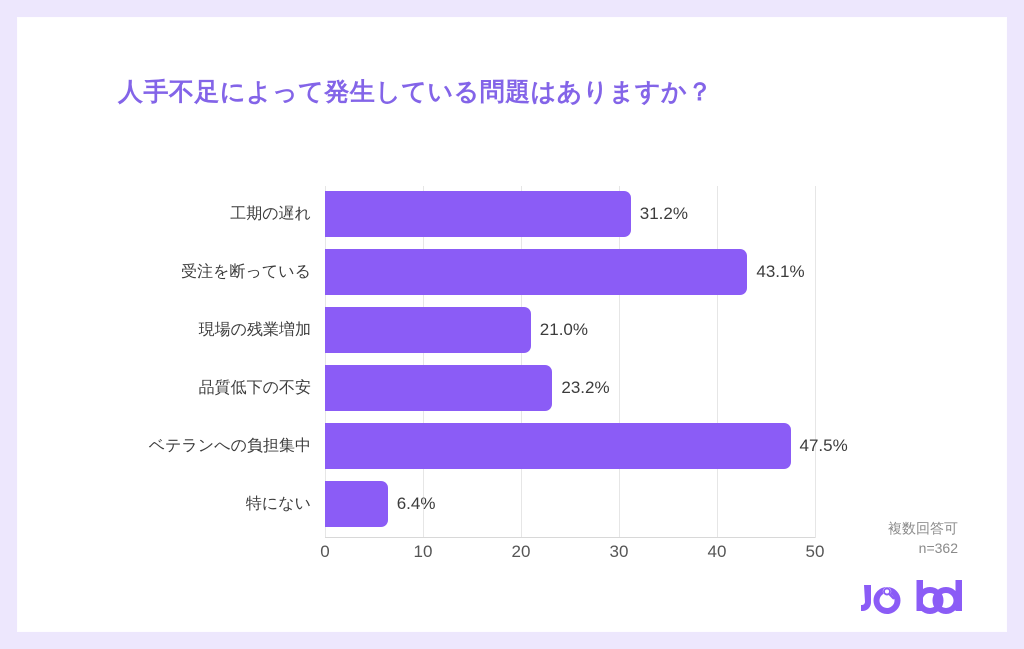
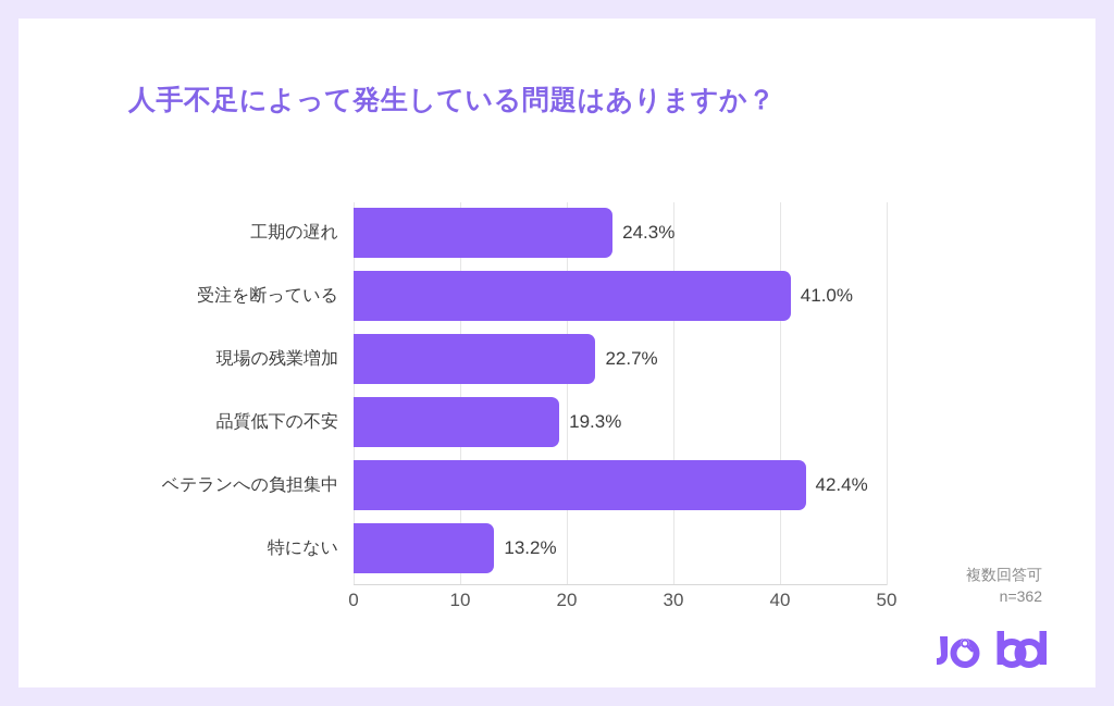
工期の遅れ: 31.2% -> 24.3%
受注を断っている: 43.1% -> 41.0%
現場の残業増加: 21.0% -> 22.7%
品質低下の不安: 23.2% -> 19.3%
ベテランへの負担集中: 47.5% -> 42.4%
特にない: 6.4% -> 13.2%
